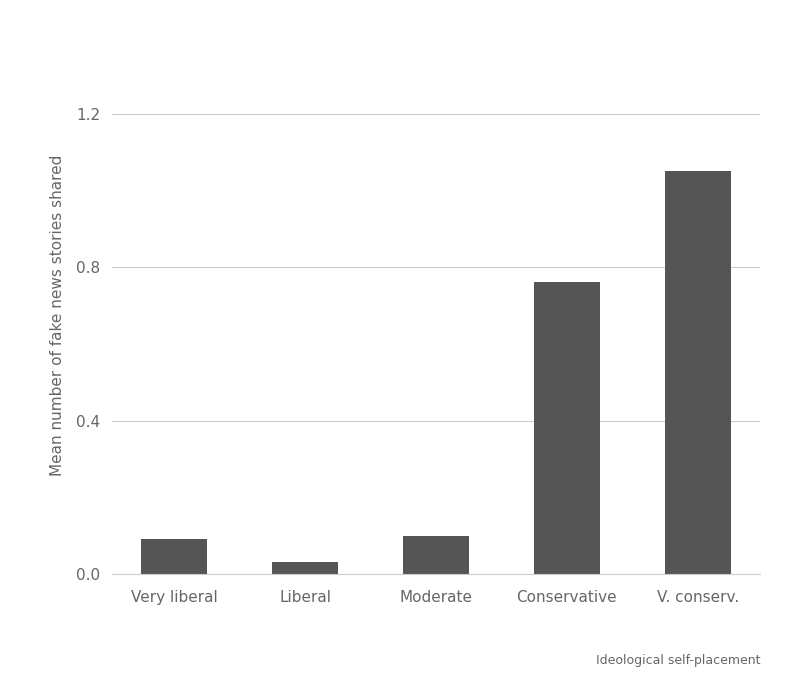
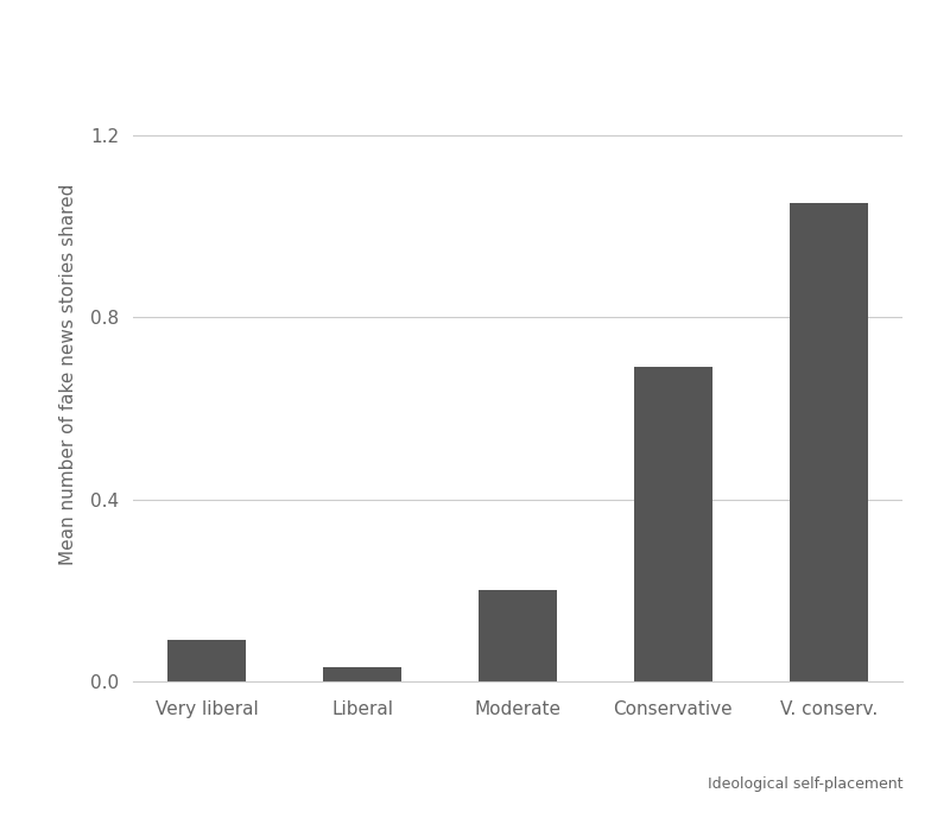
Moderate: 0.10 -> 0.20
Conservative: 0.76 -> 0.69
